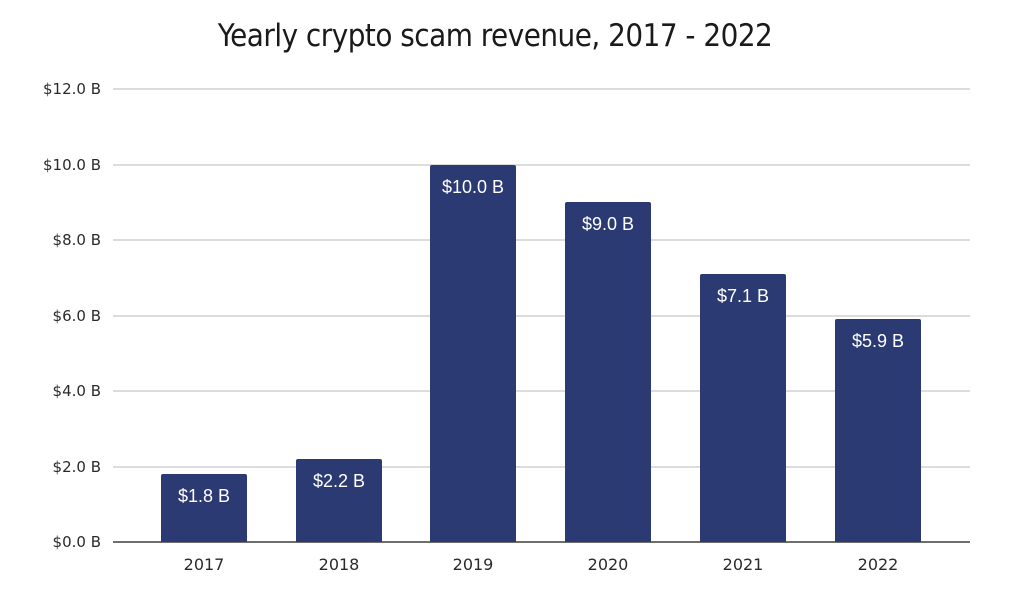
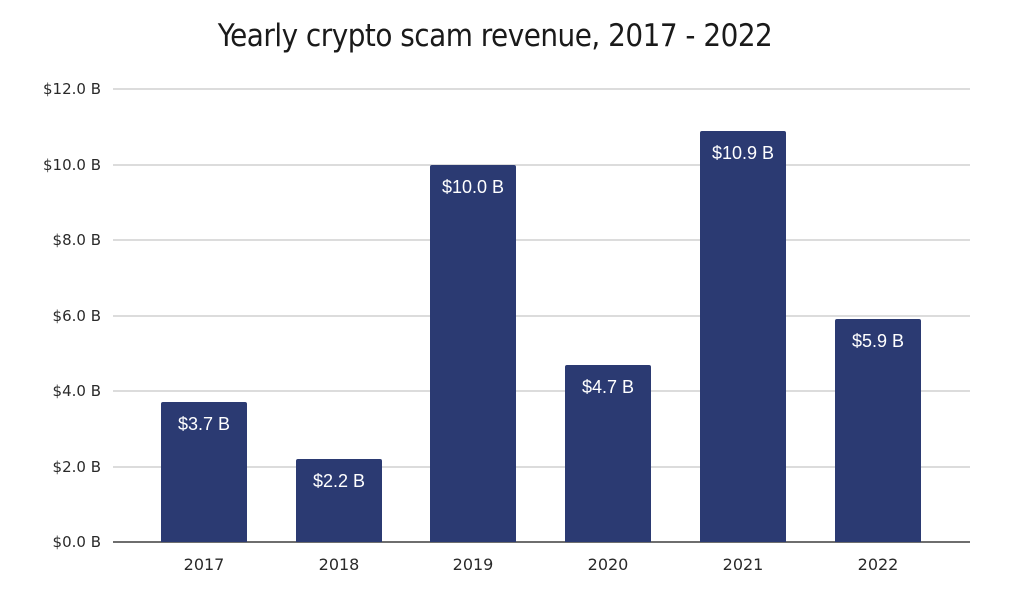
2017: $1.8 -> $3.7
2020: $9.0 -> $4.7
2021: $7.1 -> $10.9
